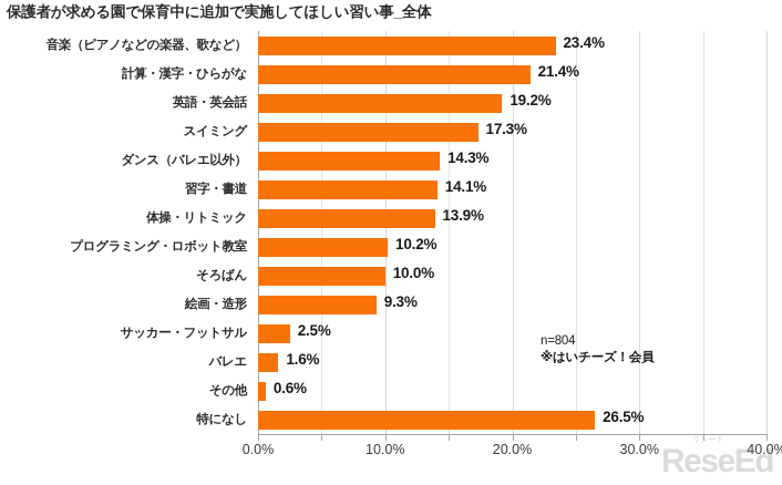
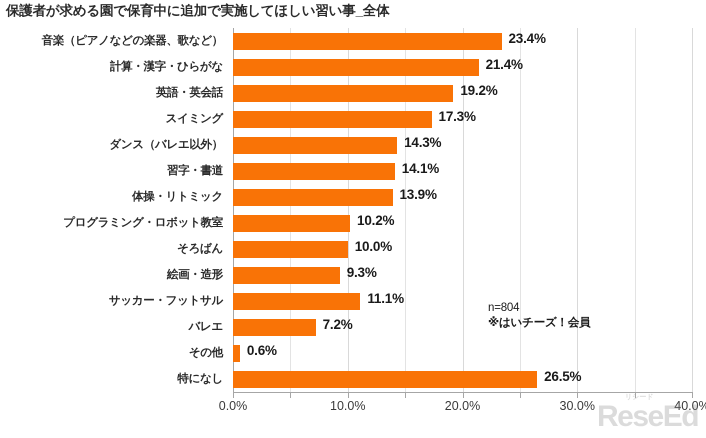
サッカー・フットサル: 2.5% -> 11.1%
バレエ: 1.6% -> 7.2%
